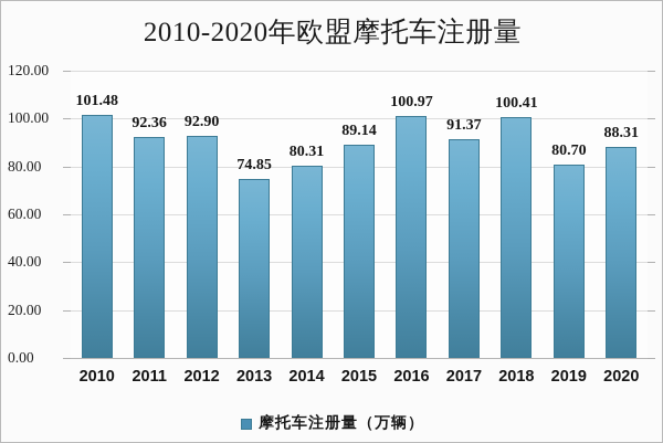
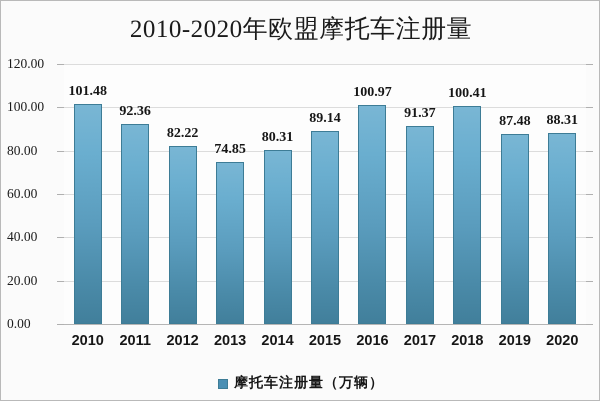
2012: 92.90 -> 82.22
2019: 80.70 -> 87.48
